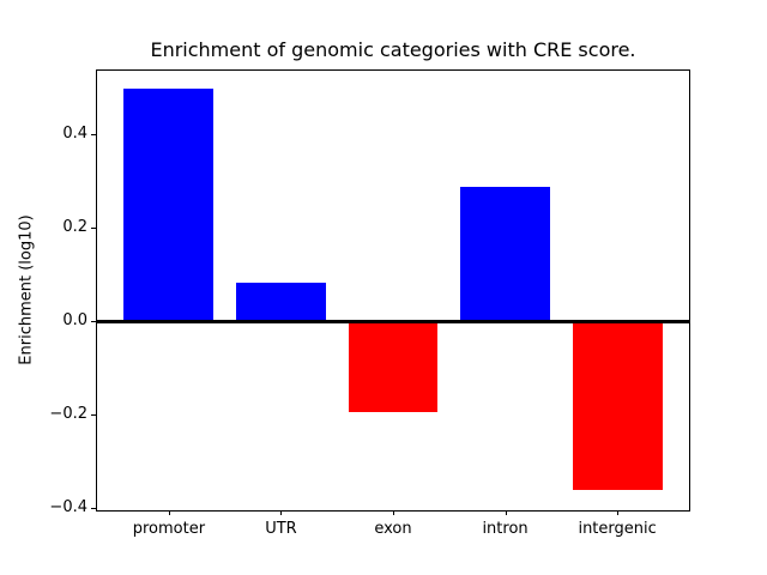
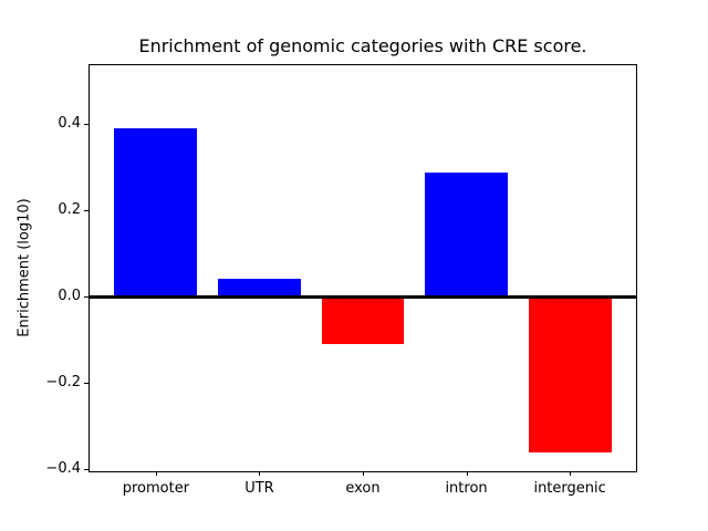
promoter: 0.50 -> 0.39
UTR: 0.08 -> 0.04
exon: -0.20 -> -0.11
